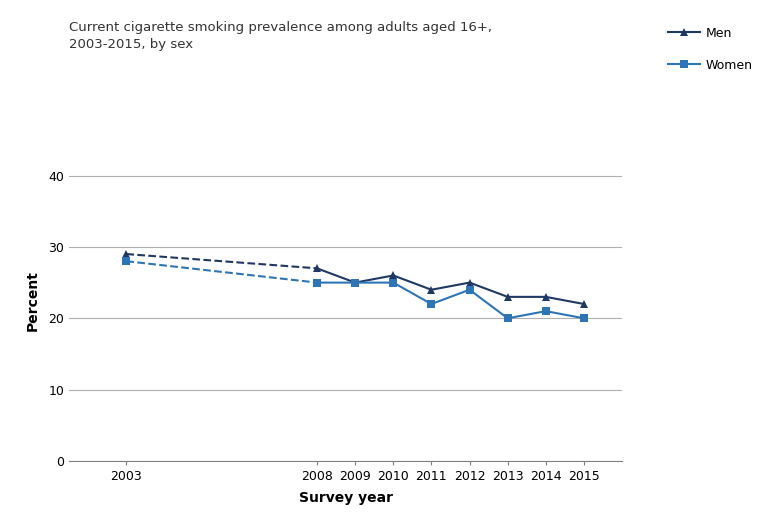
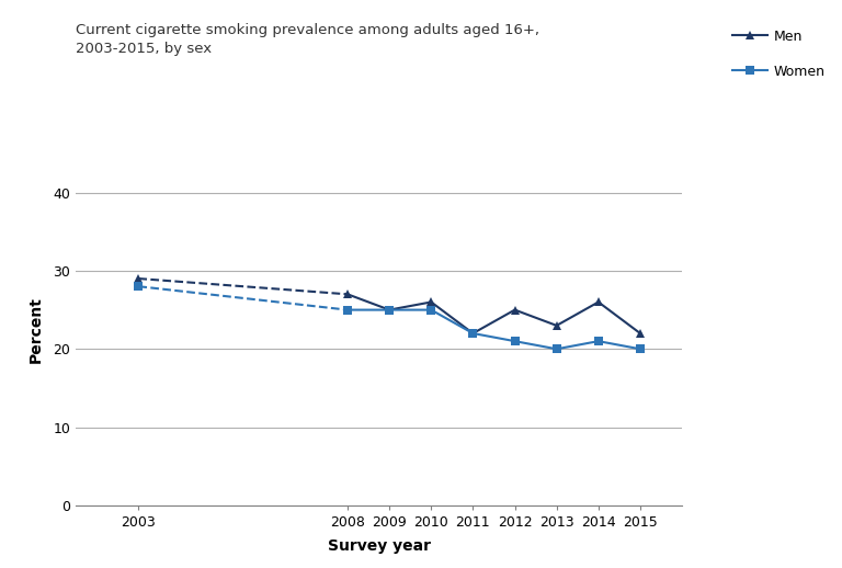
Men/2011: 24 -> 22
Women/2012: 24 -> 21
Men/2014: 23 -> 26
